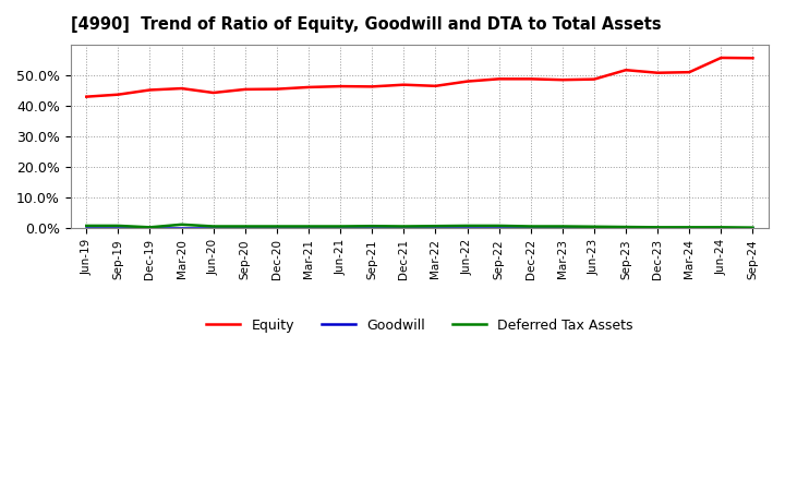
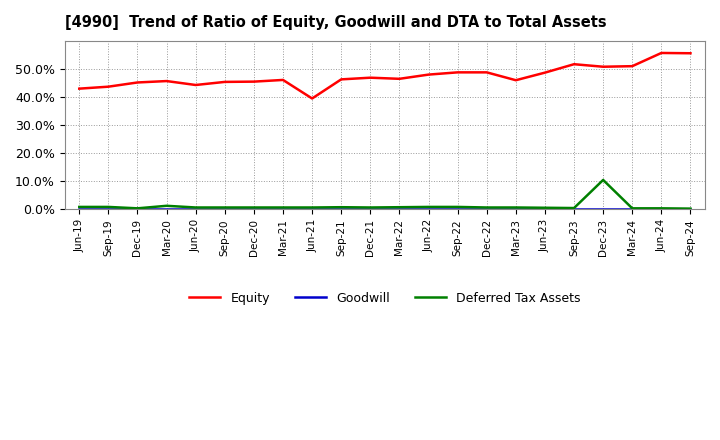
Equity/Jun-21: 46.4% -> 39.5%
Equity/Mar-23: 48.5% -> 46.0%
Deferred Tax Assets/Dec-23: 0.4% -> 10.5%
